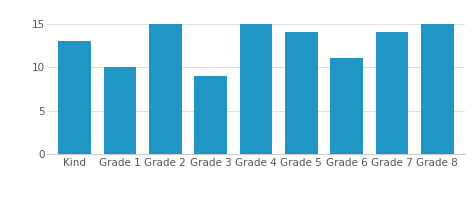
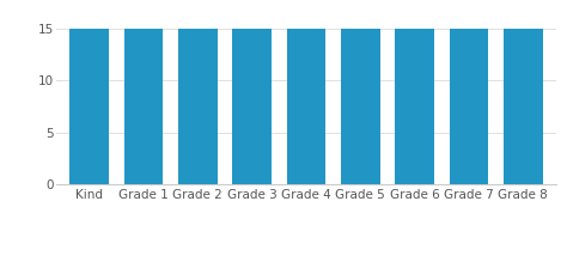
Kind: 13 -> 15
Grade 1: 10 -> 15
Grade 3: 9 -> 15
Grade 5: 14 -> 15
Grade 6: 11 -> 15
Grade 7: 14 -> 15
